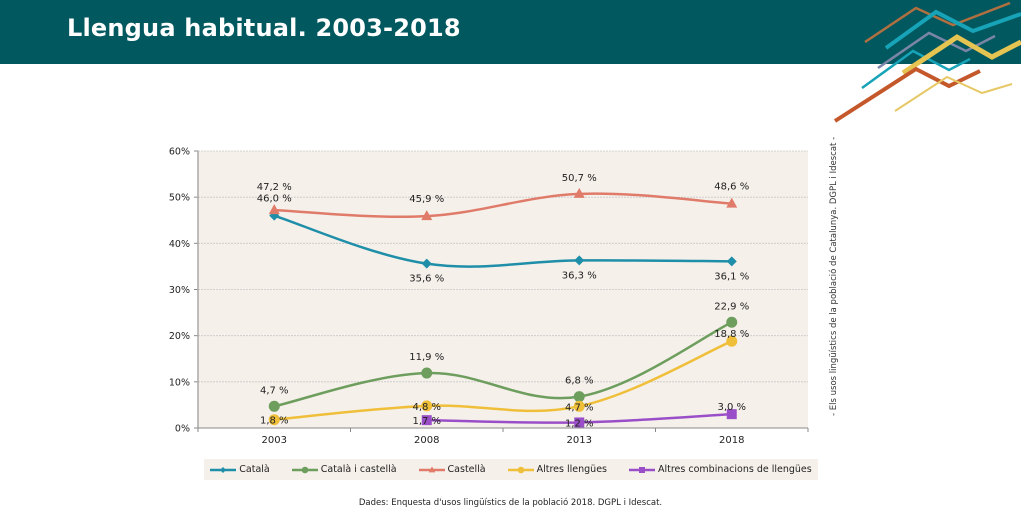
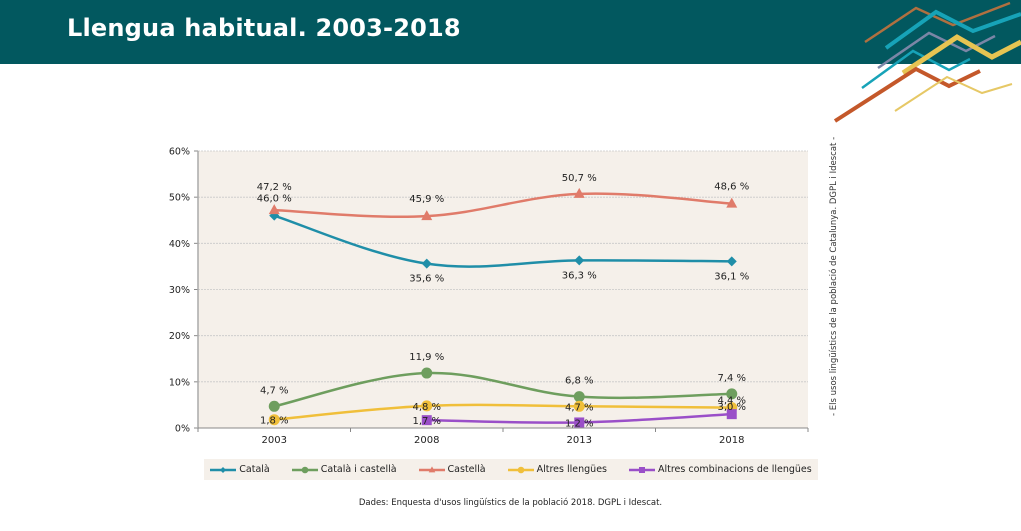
Català i castellà/2018: 22,9 -> 7,4
Altres llengües/2018: 18,8 -> 4,4
